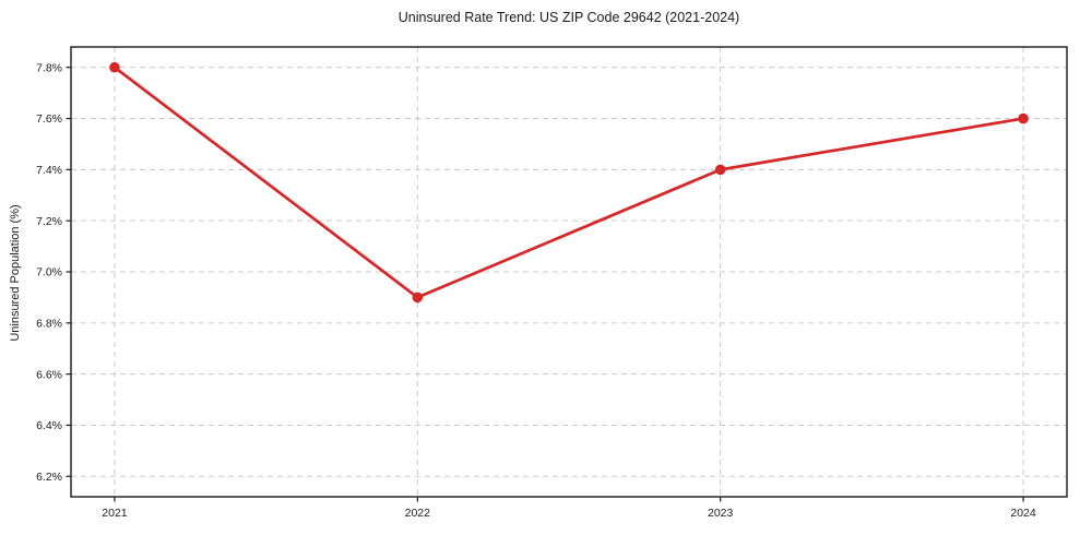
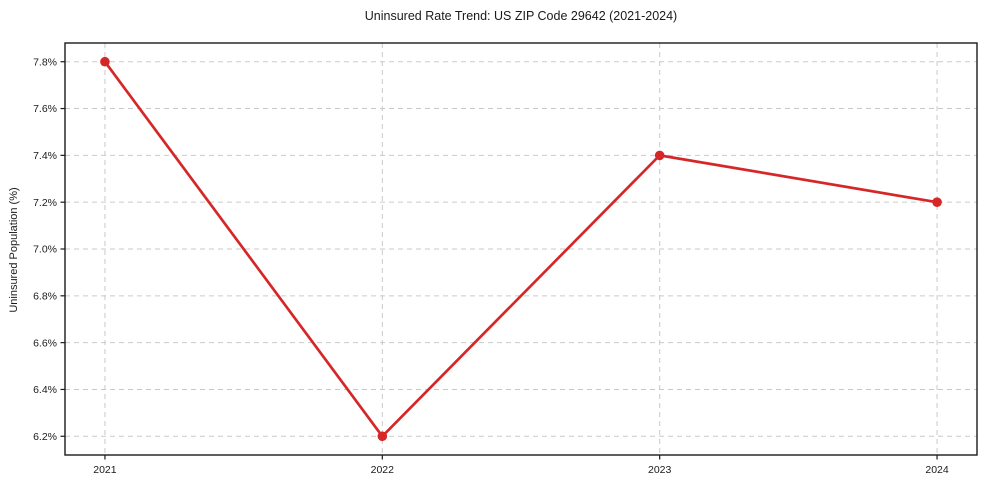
2022: 6.9% -> 6.2%
2024: 7.6% -> 7.2%
